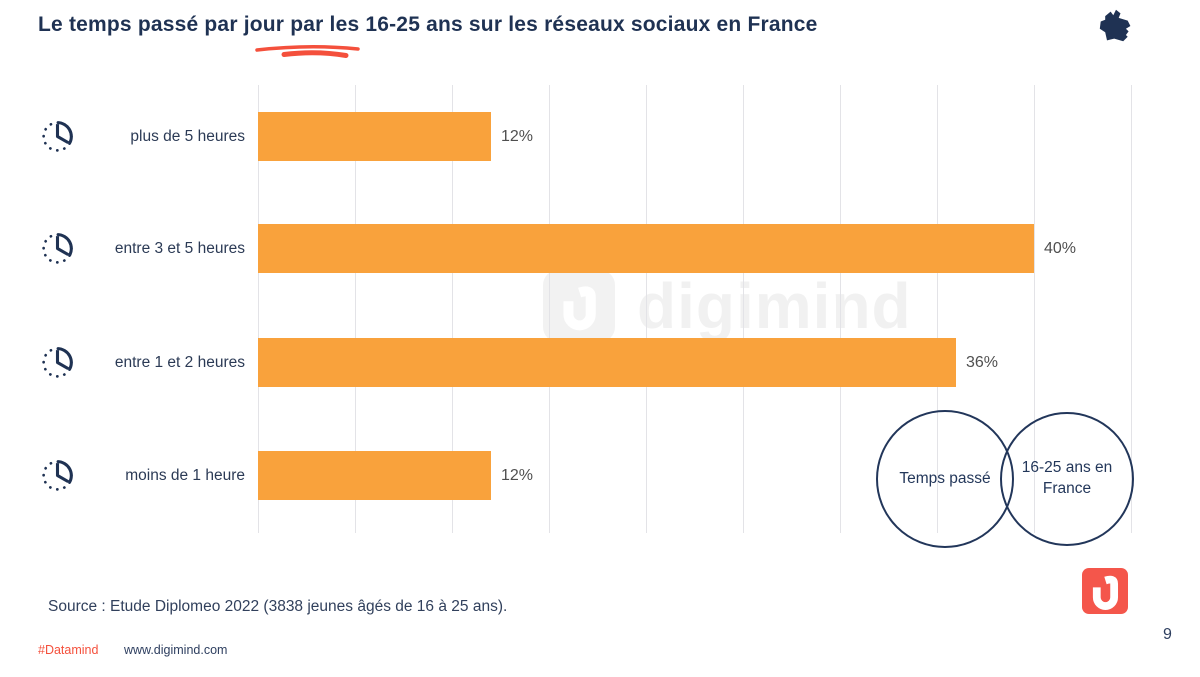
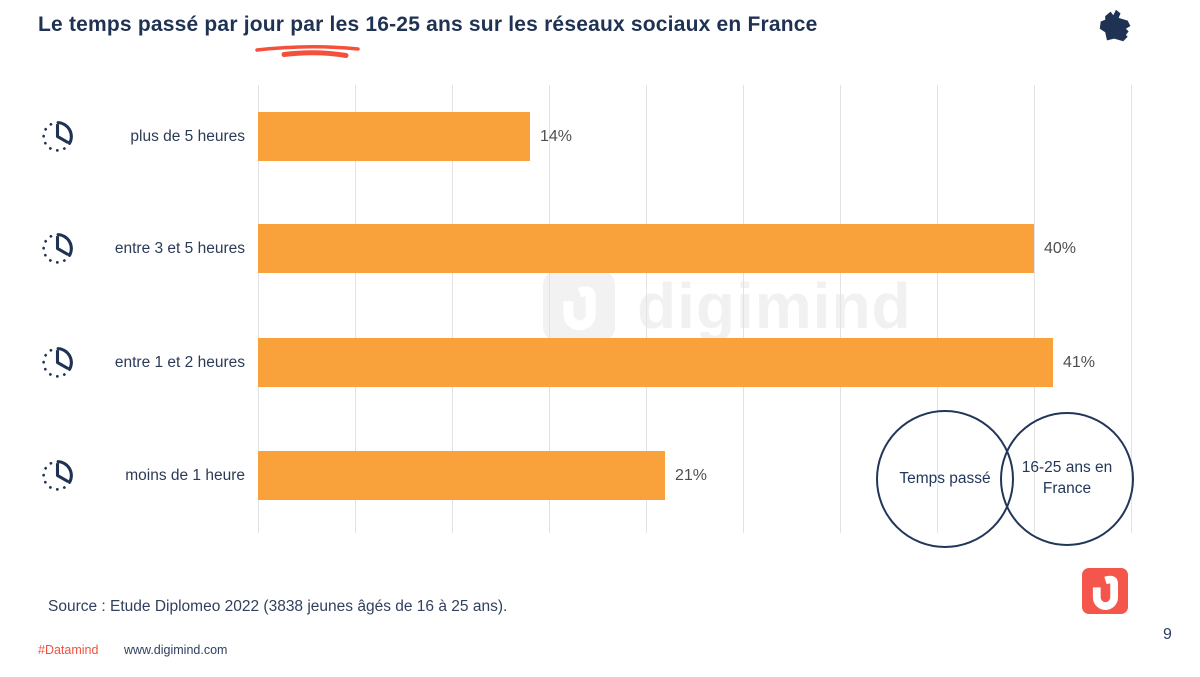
plus de 5 heures: 12% -> 14%
entre 1 et 2 heures: 36% -> 41%
moins de 1 heure: 12% -> 21%
